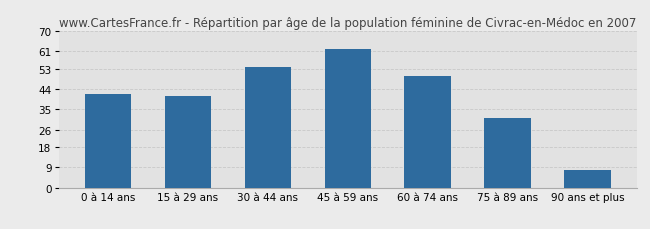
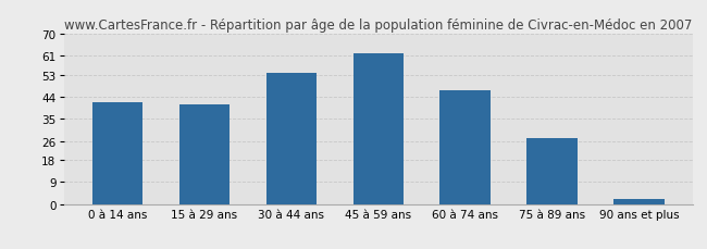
60 à 74 ans: 50 -> 47
75 à 89 ans: 31 -> 27
90 ans et plus: 8 -> 2
